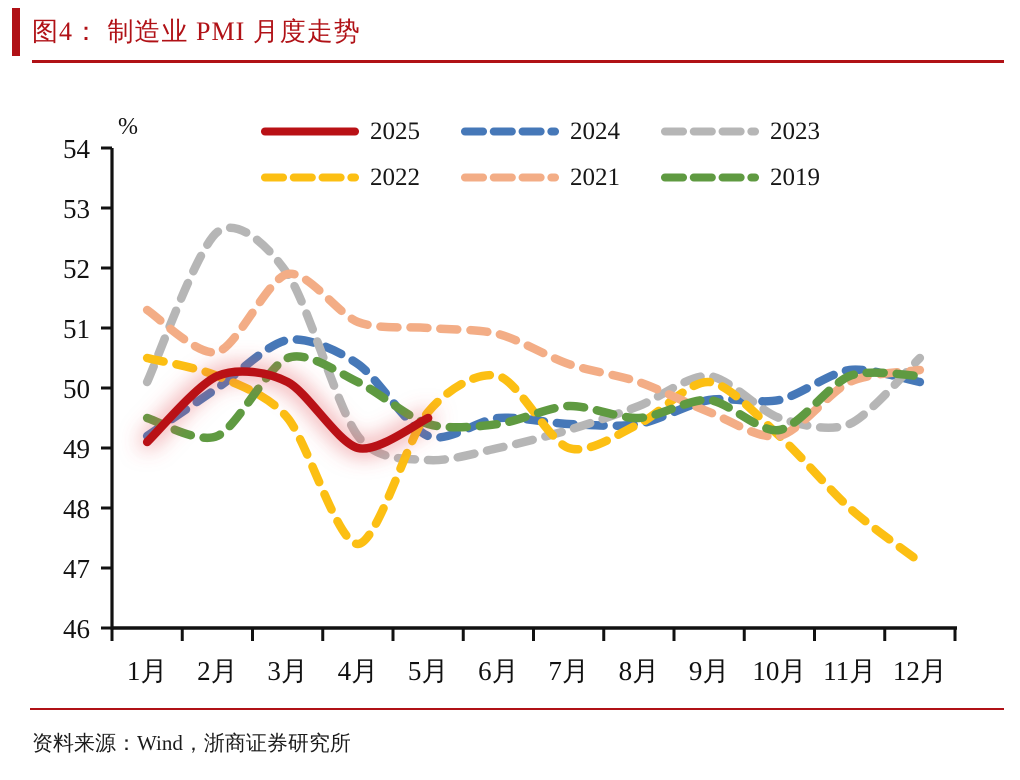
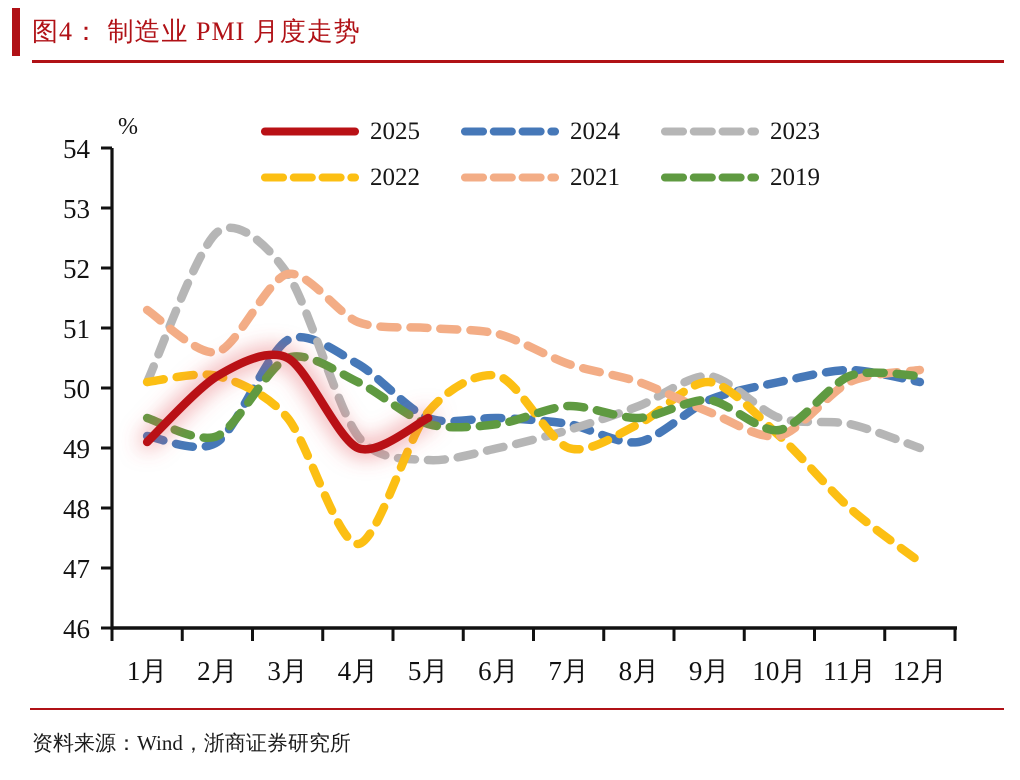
2022/1月: 50.5 -> 50.1
2024/2月: 50.0 -> 49.1
2025/3月: 50.1 -> 50.5
2024/5月: 49.2 -> 49.5
2024/8月: 49.4 -> 49.1
2024/10月: 49.8 -> 50.1
2023/12月: 50.5 -> 49.0
